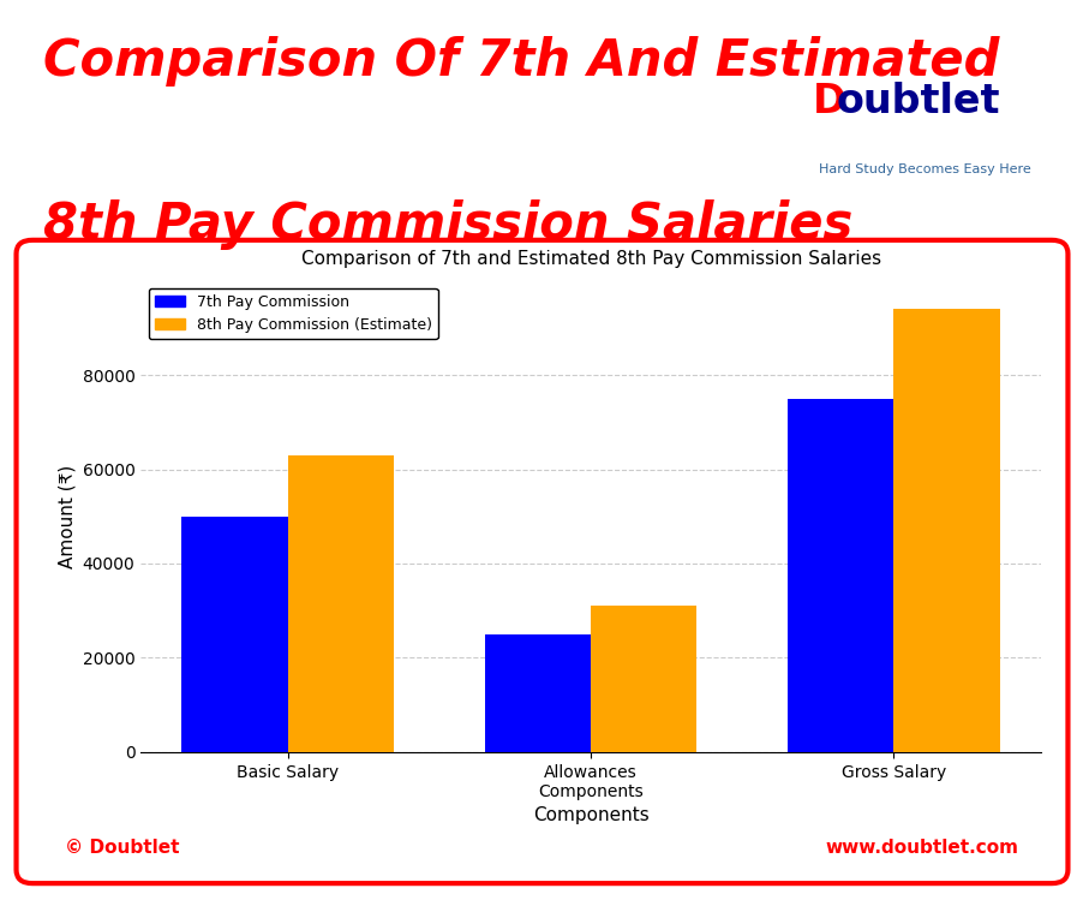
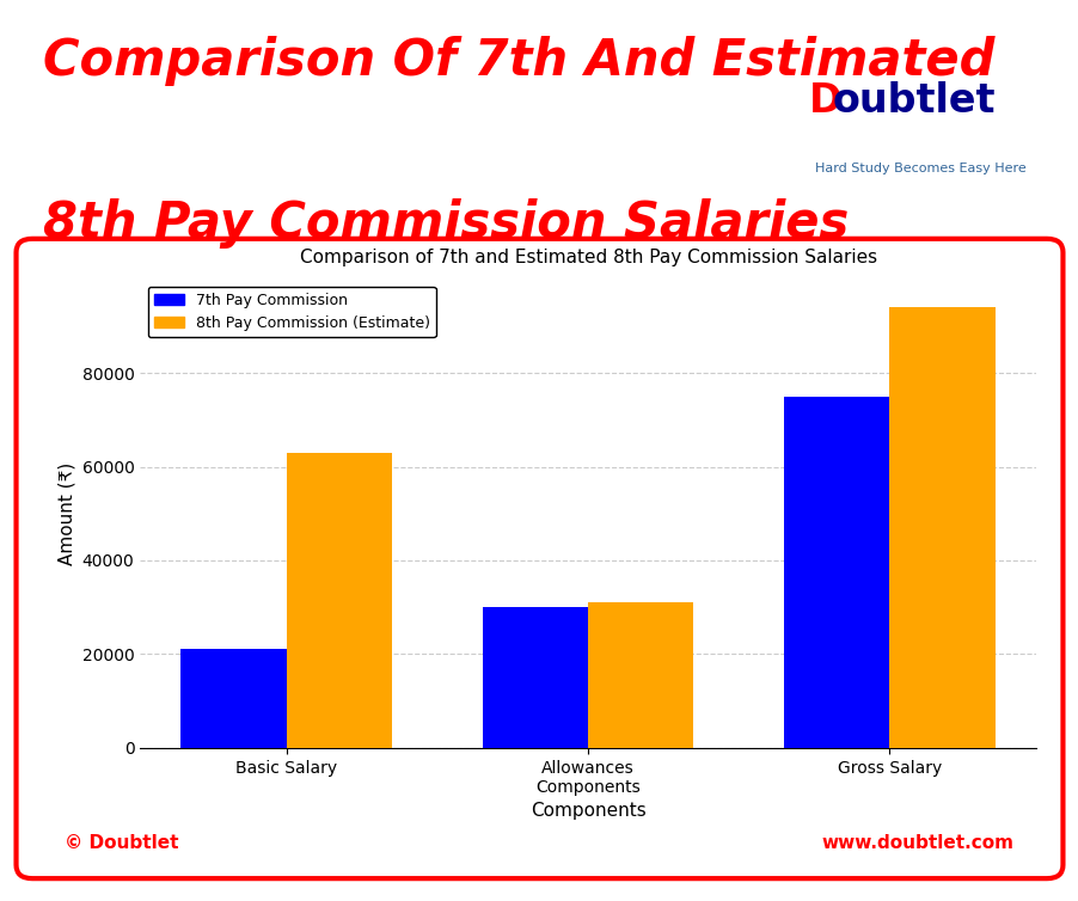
7th Pay Commission/Basic Salary: 50000 -> 21000
7th Pay Commission/Allowances Components: 25000 -> 30000
